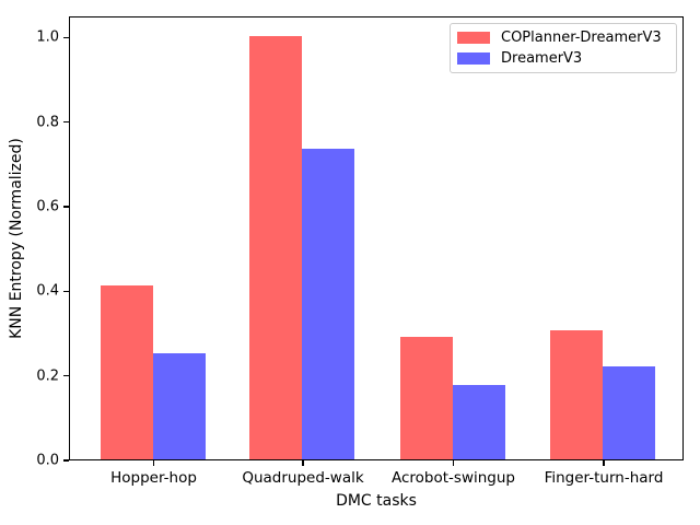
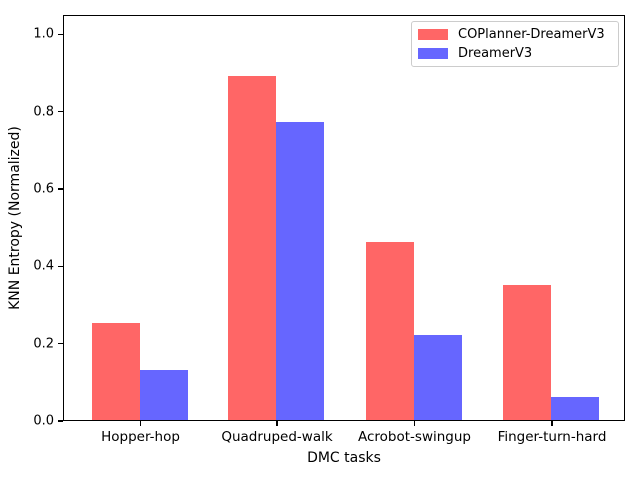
COPlanner-DreamerV3/Hopper-hop: 0.41 -> 0.25
DreamerV3/Hopper-hop: 0.25 -> 0.13
COPlanner-DreamerV3/Quadruped-walk: 1.00 -> 0.89
DreamerV3/Quadruped-walk: 0.73 -> 0.77
COPlanner-DreamerV3/Acrobot-swingup: 0.29 -> 0.46
DreamerV3/Acrobot-swingup: 0.17 -> 0.22
COPlanner-DreamerV3/Finger-turn-hard: 0.30 -> 0.35
DreamerV3/Finger-turn-hard: 0.22 -> 0.06
